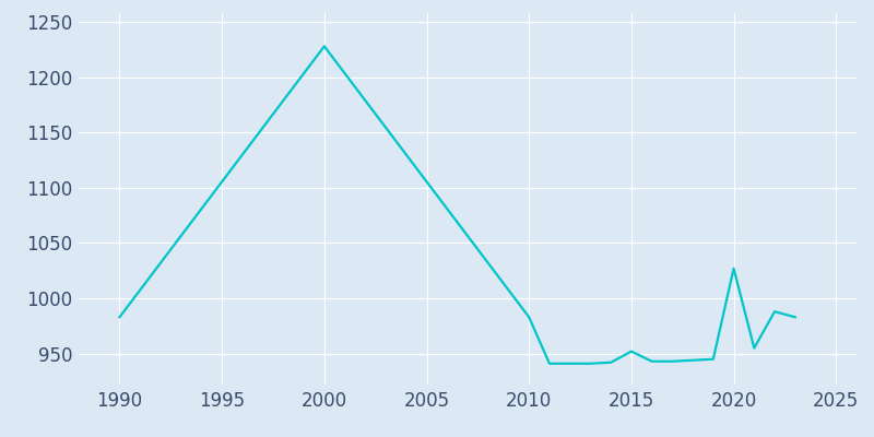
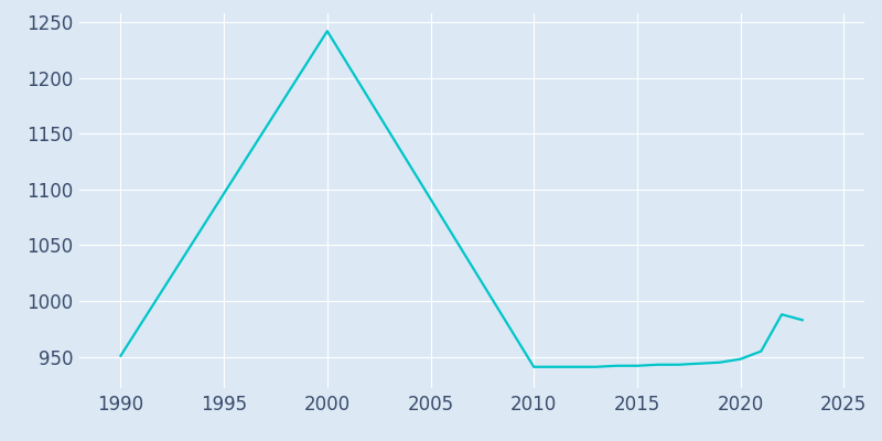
1990: 983 -> 951
2000: 1228 -> 1242
2010: 983 -> 941
2015: 952 -> 942
2020: 1027 -> 948
